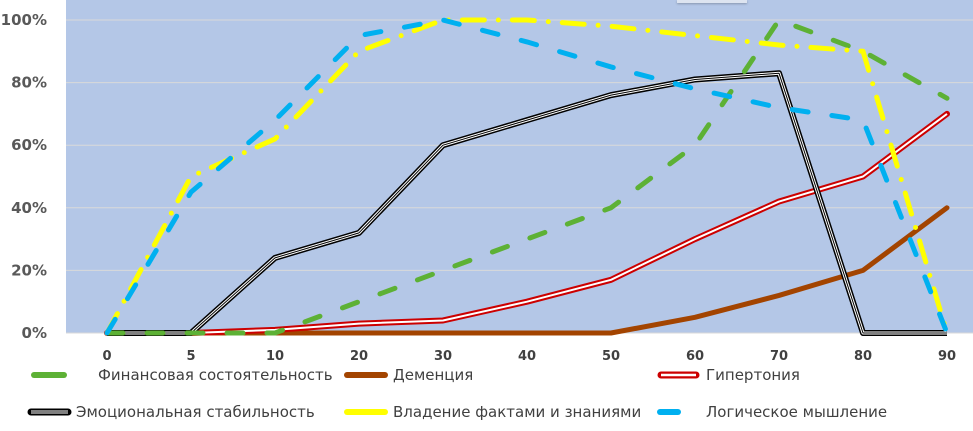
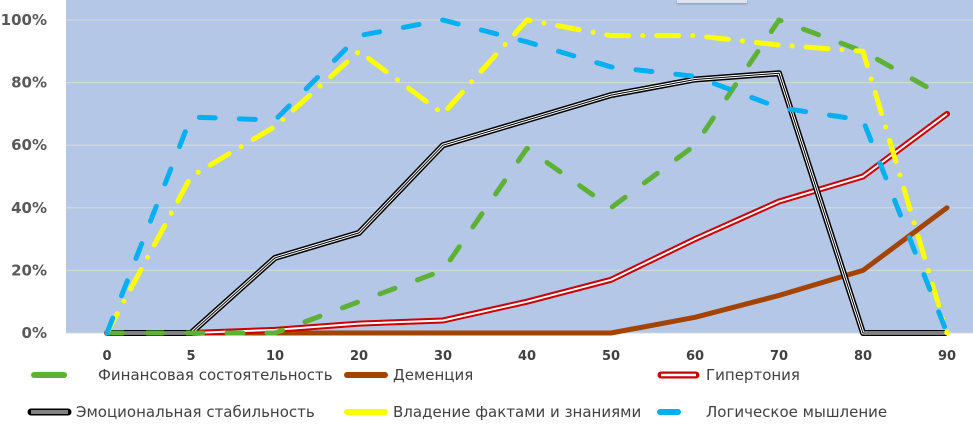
Логическое мышление/5: 45% -> 69%
Владение фактами и знаниями/10: 62% -> 66%
Владение фактами и знаниями/30: 100% -> 70%
Финансовая состоятельность/40: 30% -> 59%
Владение фактами и знаниями/50: 98% -> 95%
Логическое мышление/60: 78% -> 82%
